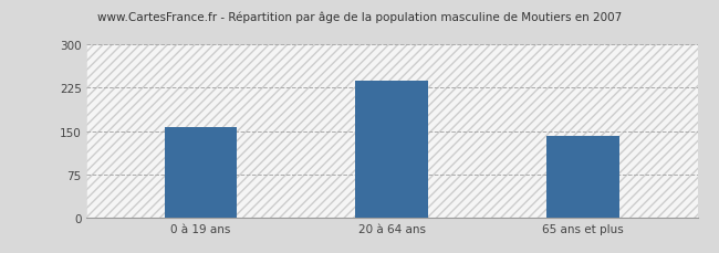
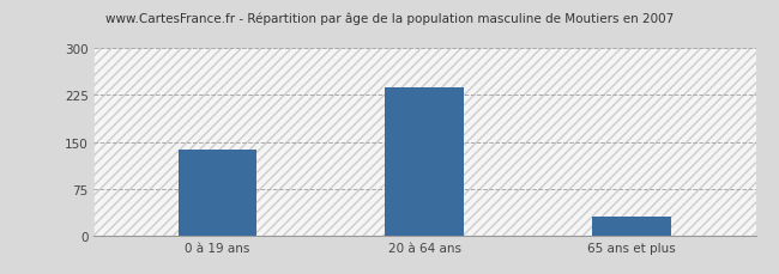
0 à 19 ans: 156 -> 137
65 ans et plus: 142 -> 30
